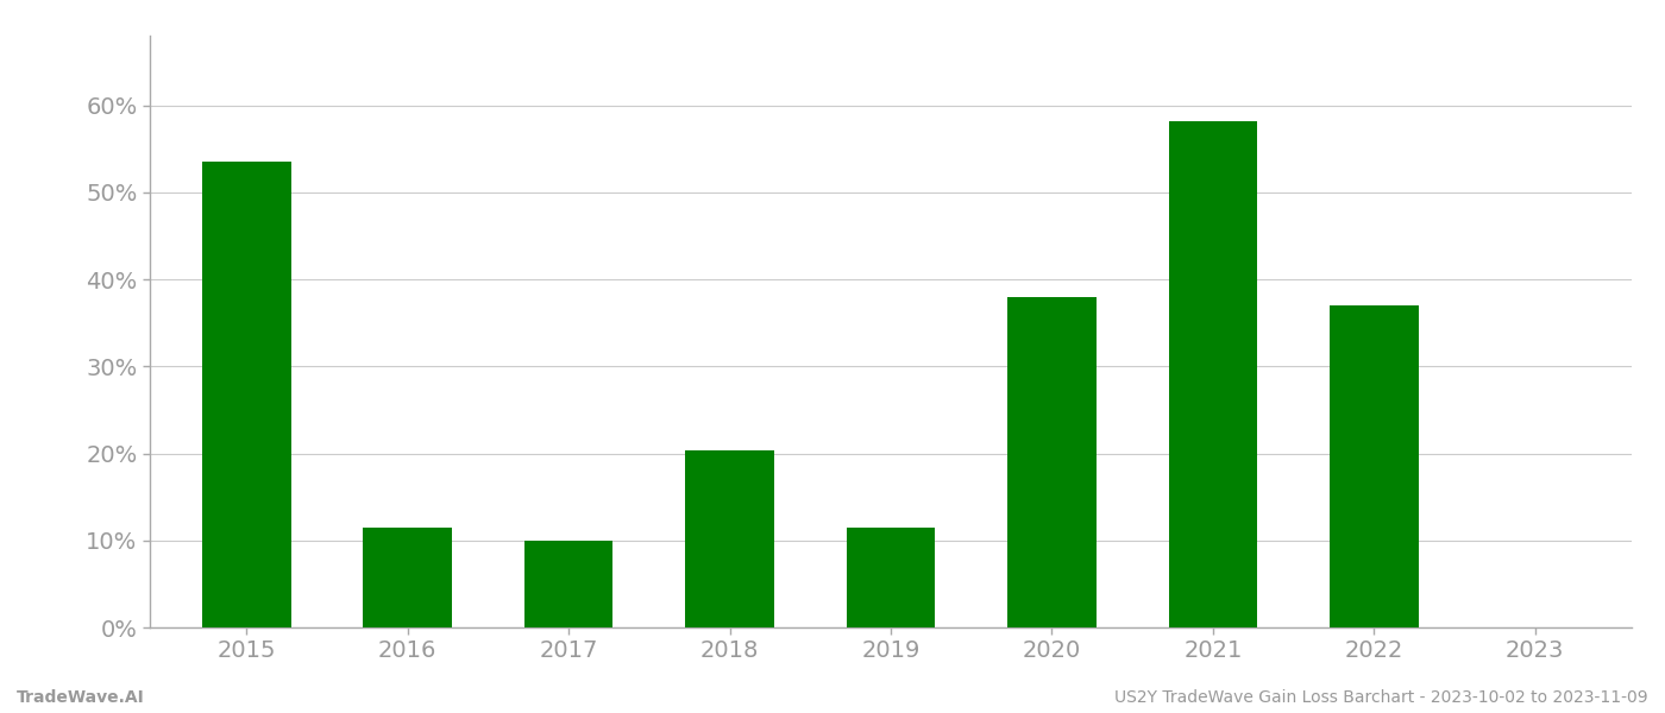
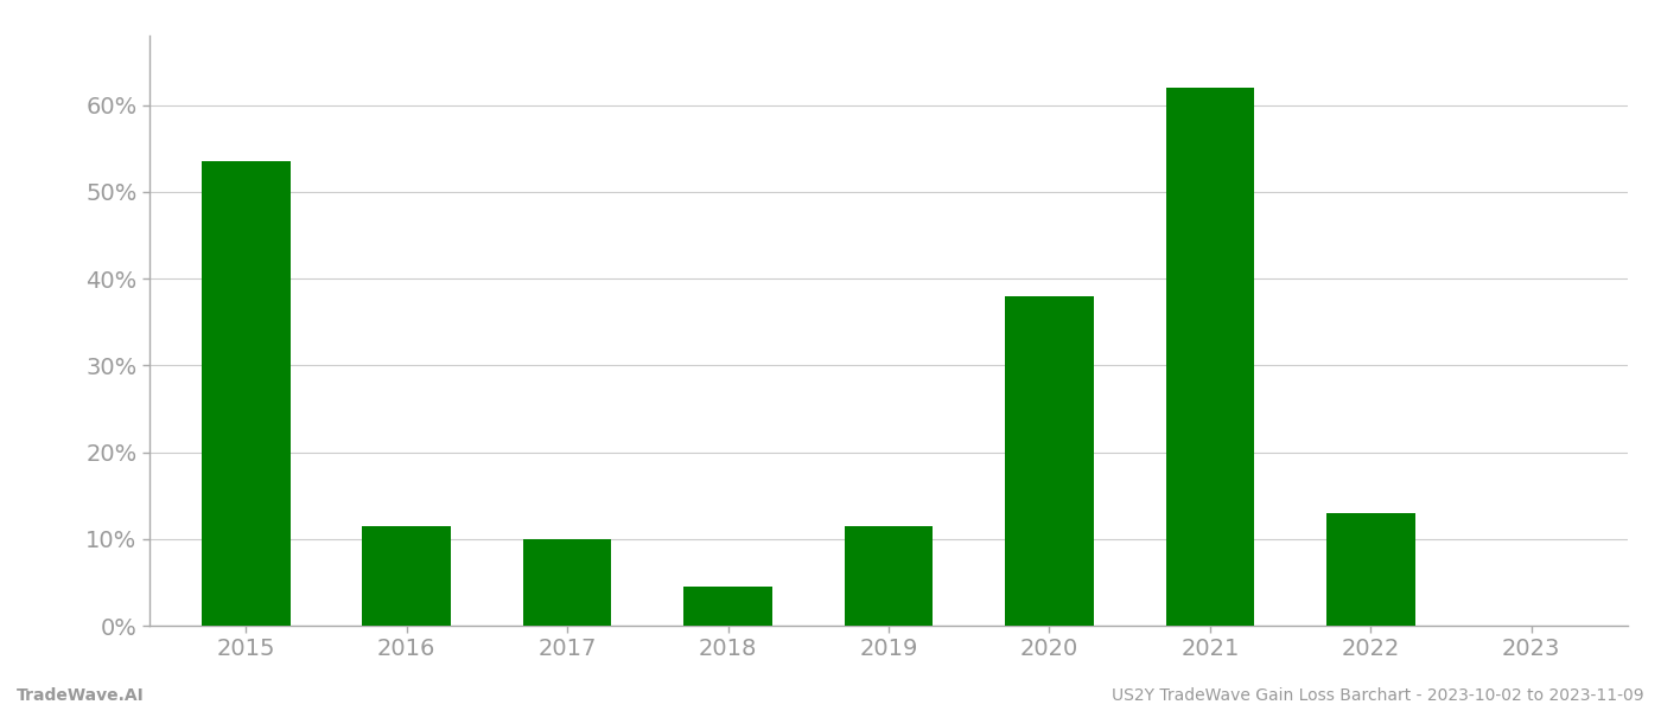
2018: 20.4% -> 4.5%
2021: 58.2% -> 62.0%
2022: 37.0% -> 13.0%
